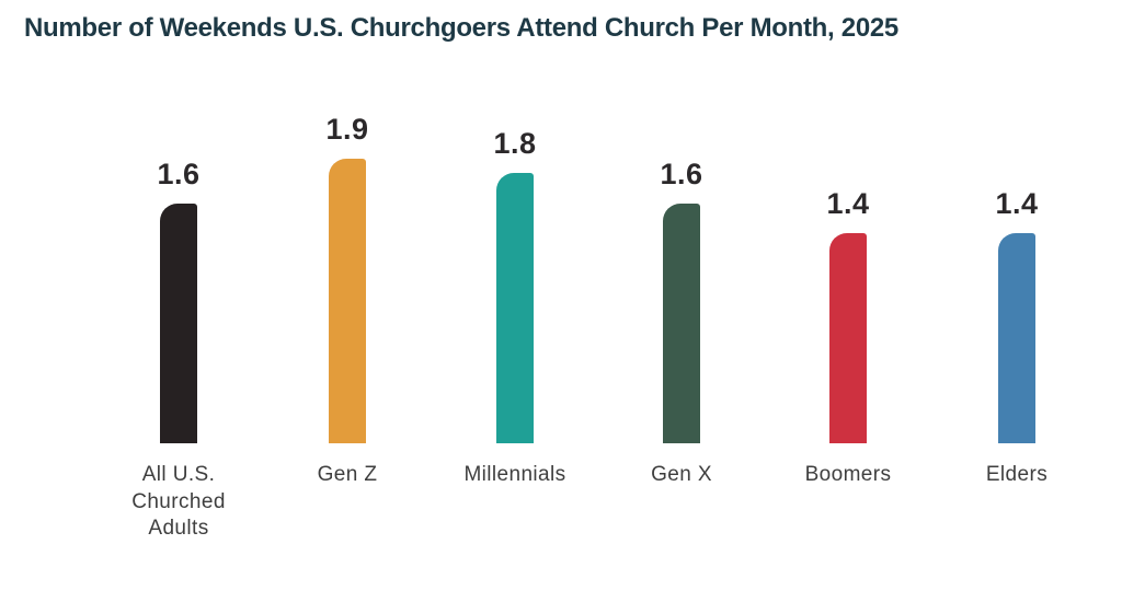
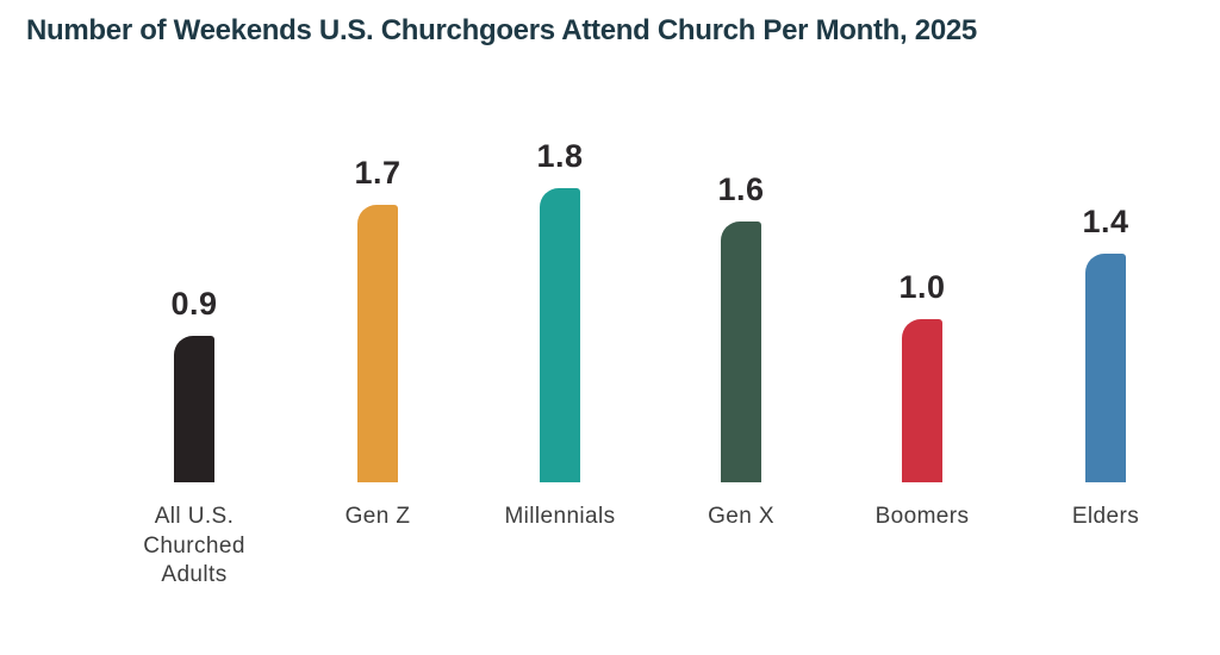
All U.S. Churched Adults: 1.6 -> 0.9
Gen Z: 1.9 -> 1.7
Boomers: 1.4 -> 1.0
